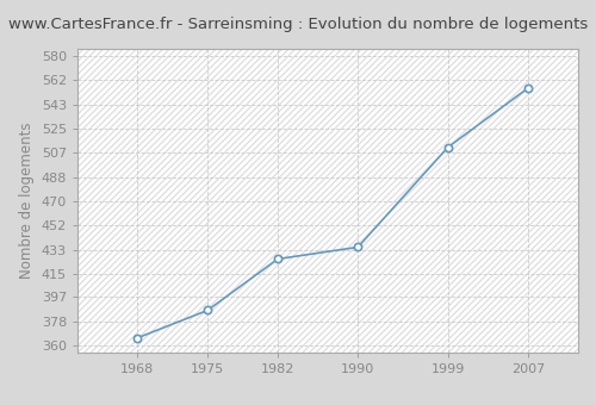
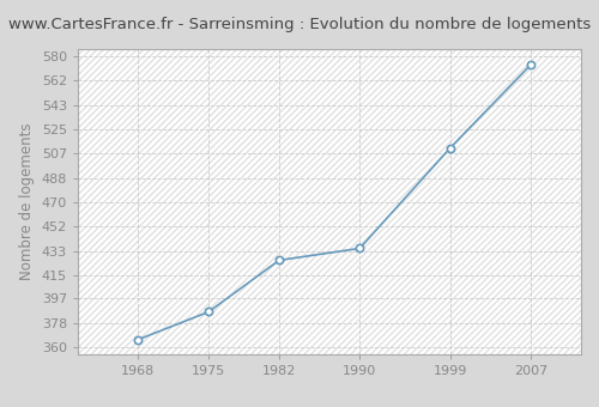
2007: 556 -> 574
